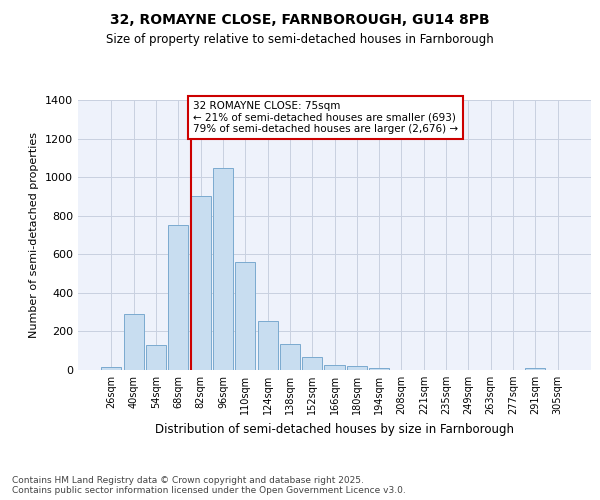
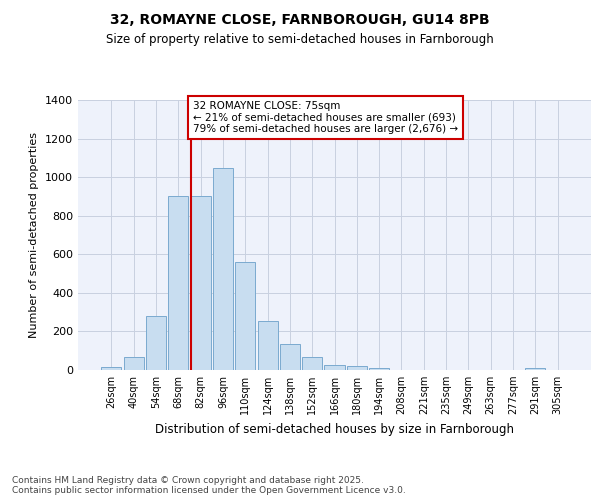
40sqm: 290 -> 70
54sqm: 130 -> 280
68sqm: 750 -> 900
